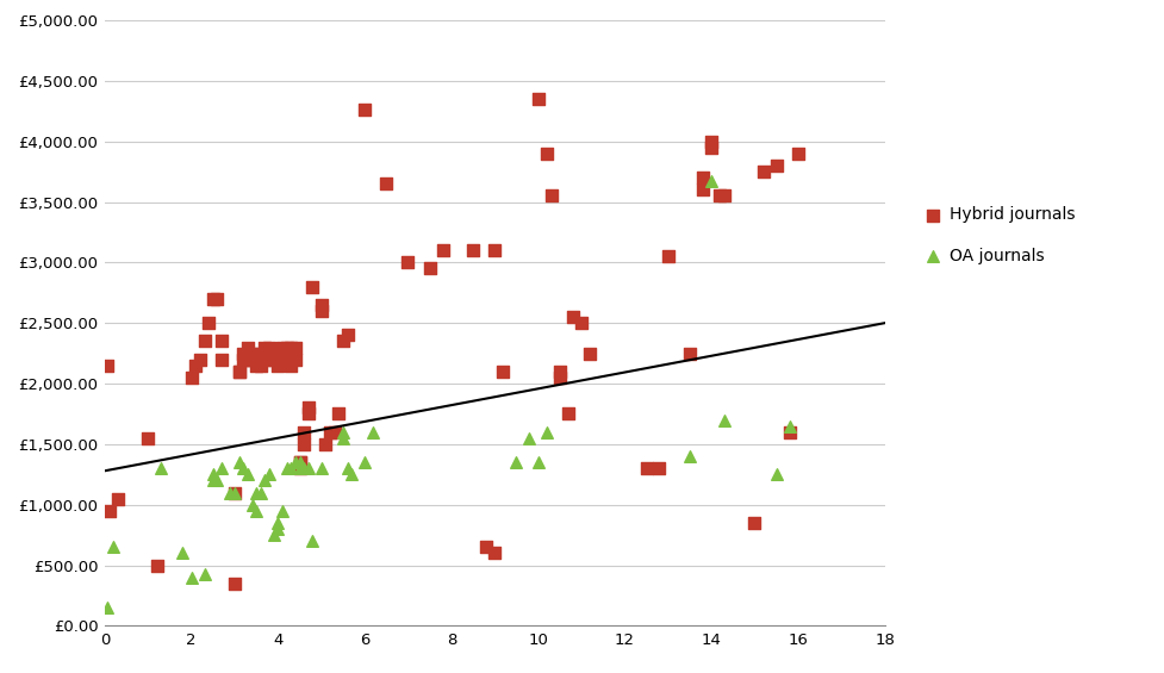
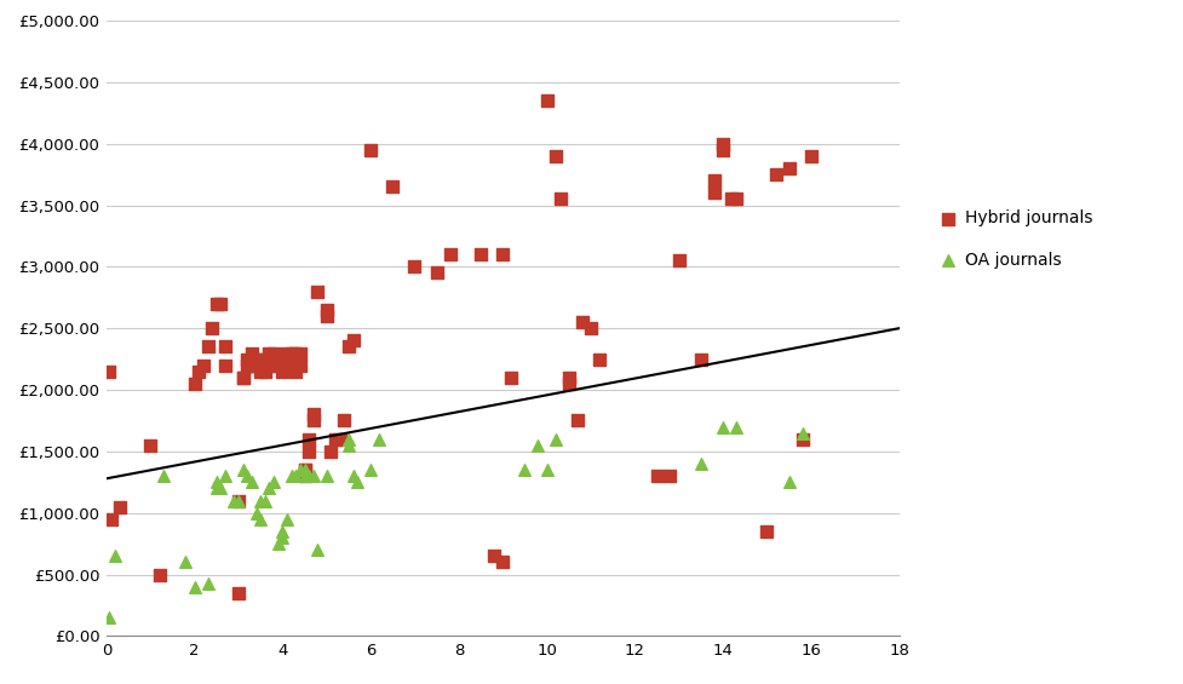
Hybrid journals/6: £4,260 -> £3,950
OA journals/14: £3,670 -> £1,700
